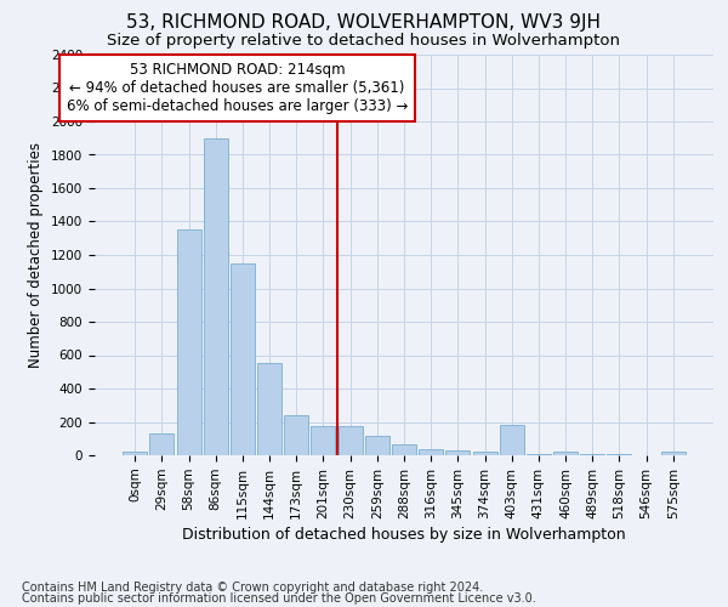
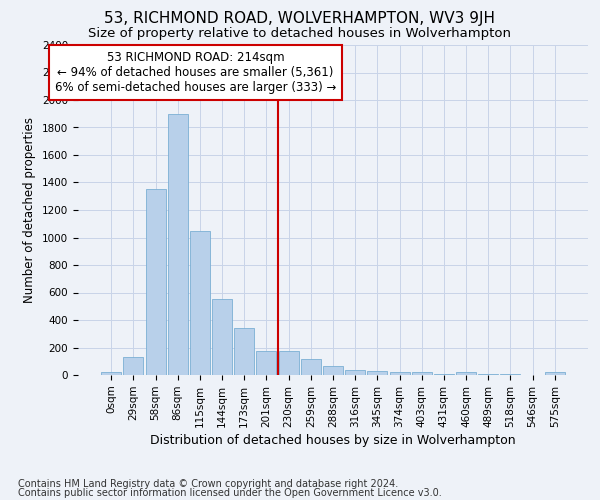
115sqm: 1150 -> 1050
173sqm: 240 -> 340
403sqm: 180 -> 20
